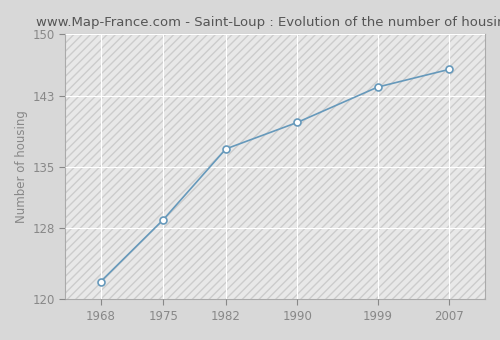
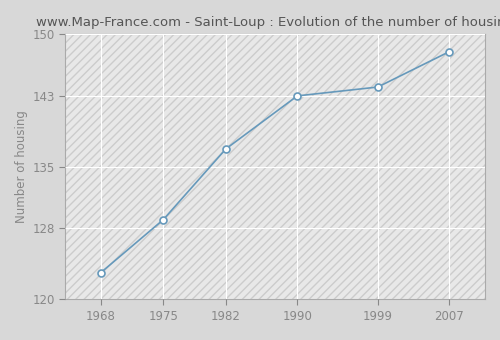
1968: 122 -> 123
1990: 140 -> 143
2007: 146 -> 148
